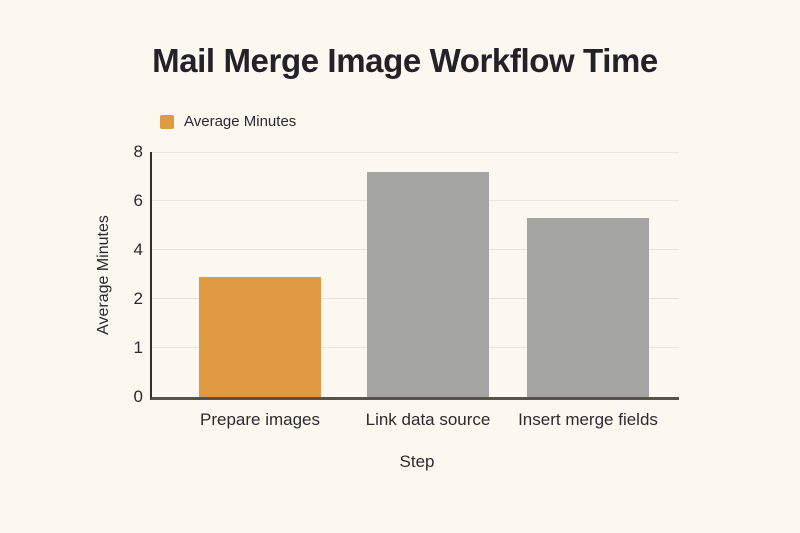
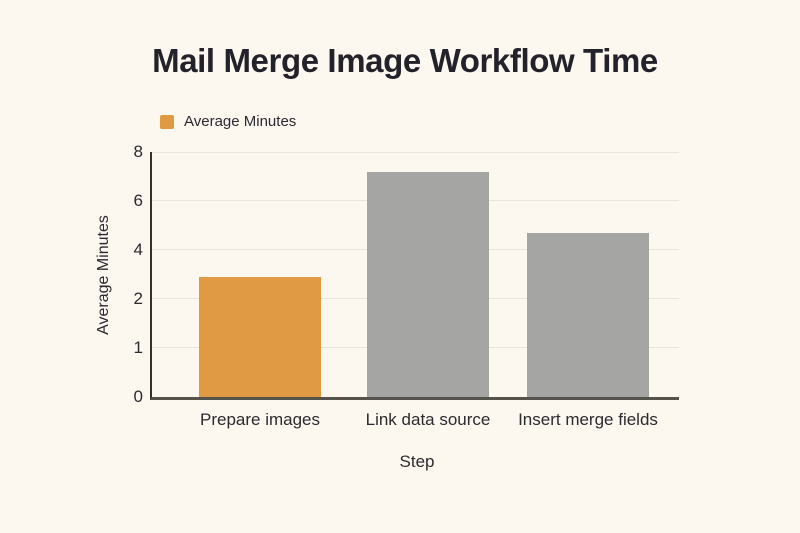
Insert merge fields: 5.3 -> 4.7
